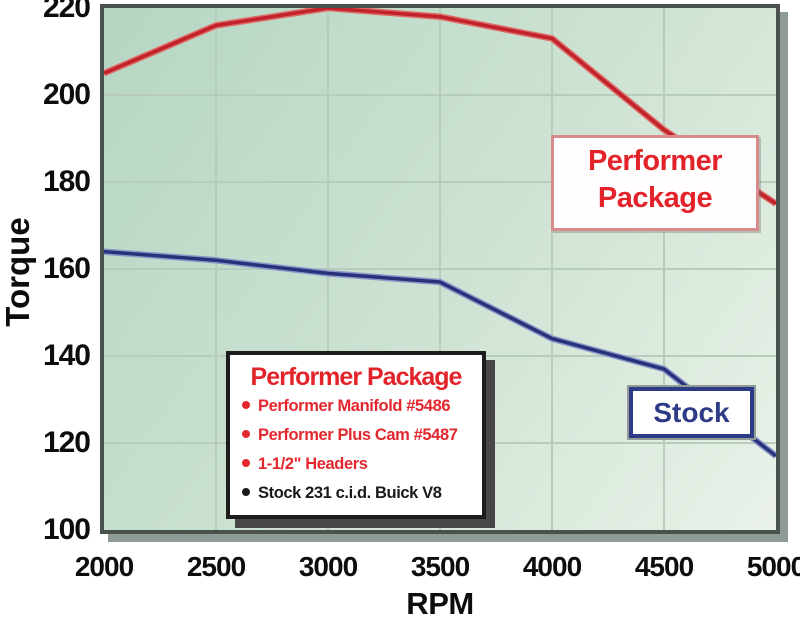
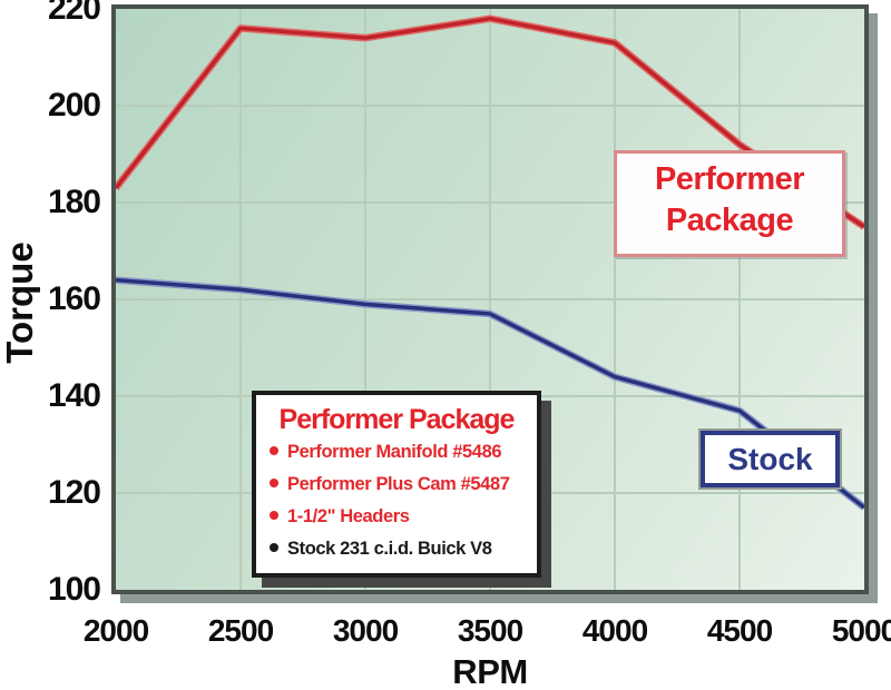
Performer Package/2000: 205 -> 183
Performer Package/3000: 220 -> 214
